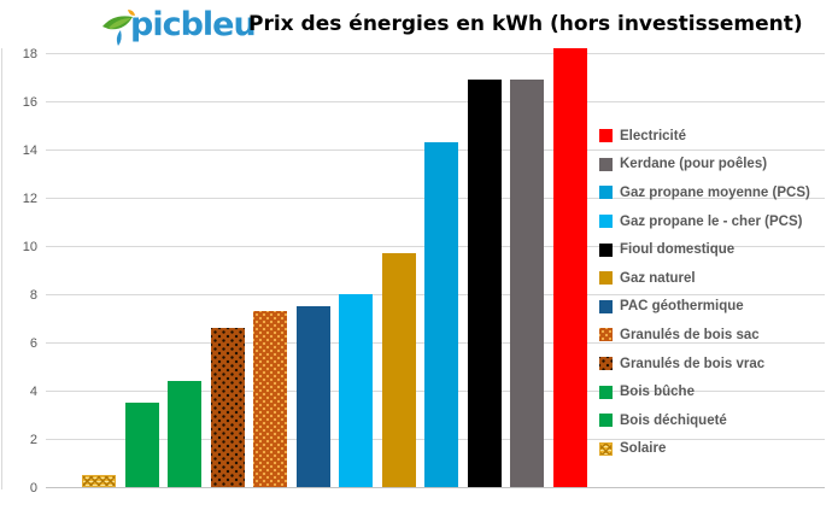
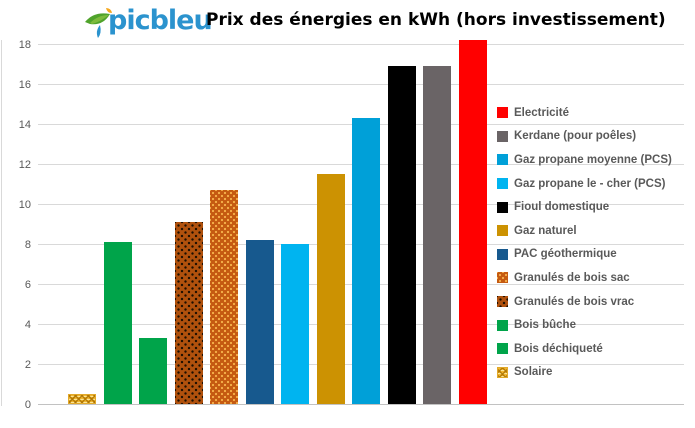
Bois déchiqueté: 3.5 -> 8.1
Bois bûche: 4.4 -> 3.3
Granulés de bois vrac: 6.6 -> 9.1
Granulés de bois sac: 7.3 -> 10.7
PAC géothermique: 7.5 -> 8.2
Gaz naturel: 9.7 -> 11.5
